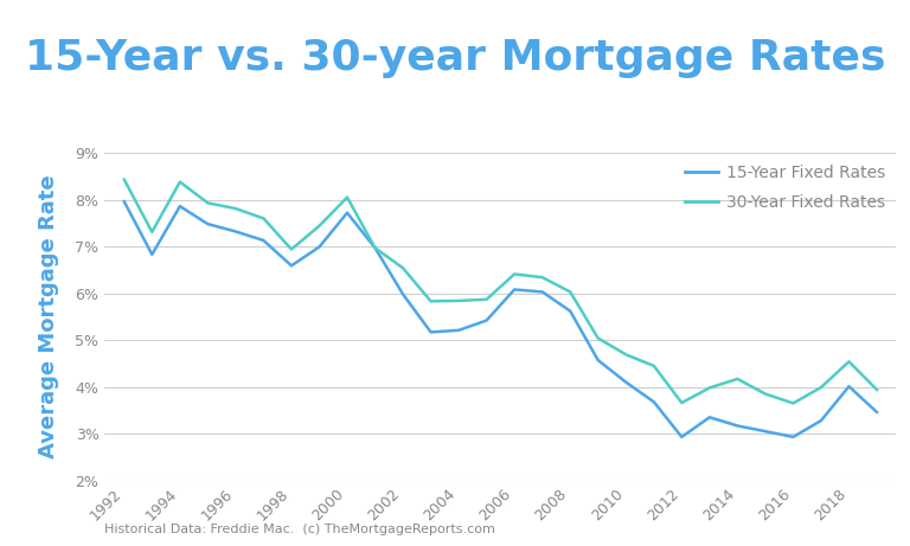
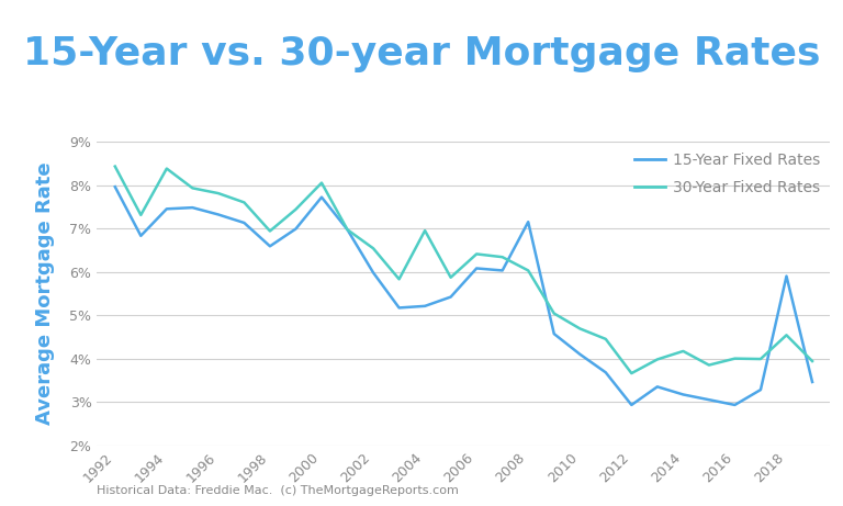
15-Year Fixed Rates/1994: 7.86% -> 7.45%
30-Year Fixed Rates/2004: 5.84% -> 6.95%
15-Year Fixed Rates/2008: 5.62% -> 7.15%
30-Year Fixed Rates/2016: 3.65% -> 4.00%
15-Year Fixed Rates/2018: 4.01% -> 5.90%
